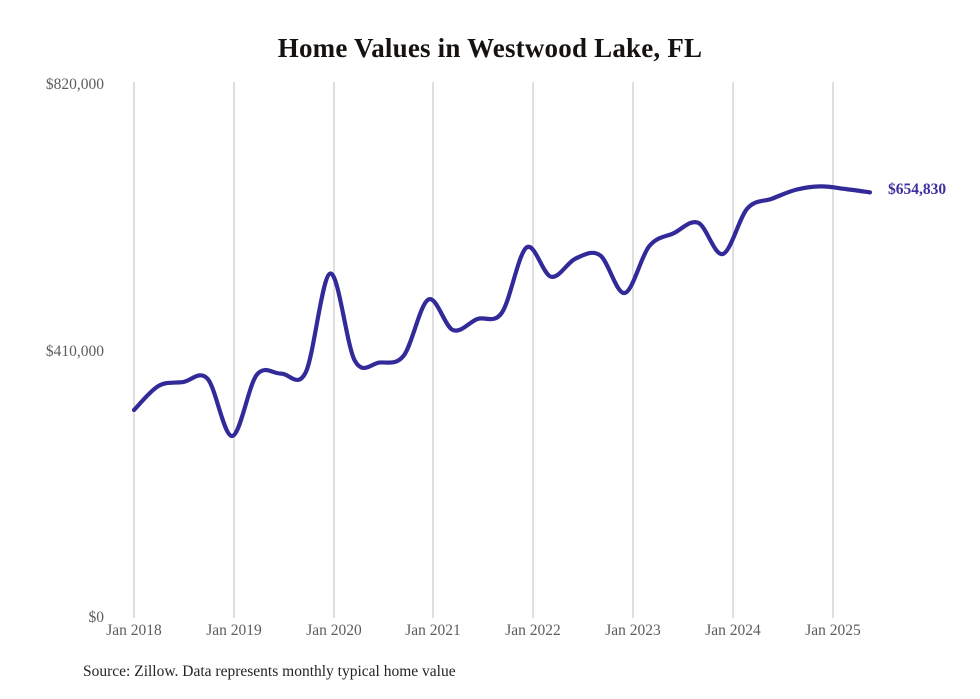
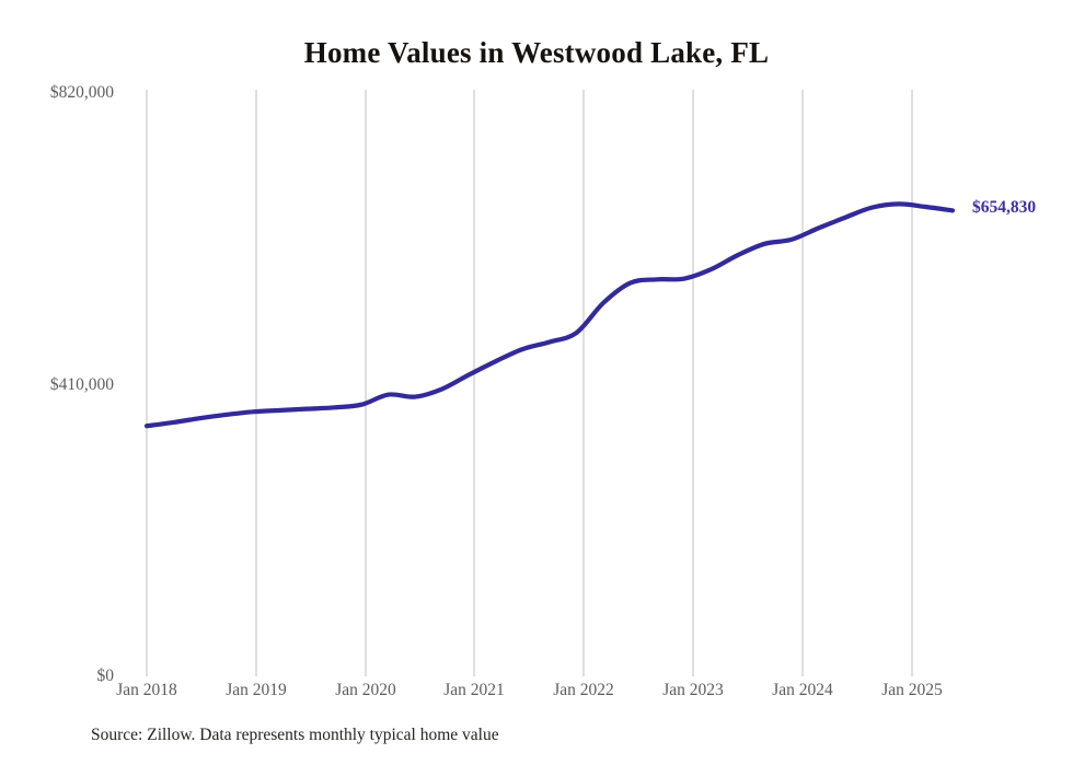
Jan 2018: $320000 -> $350000
Jan 2019: $280000 -> $370000
Jan 2020: $530000 -> $380000
Jan 2021: $490000 -> $420000
Jan 2022: $570000 -> $480000
Jan 2023: $500000 -> $560000
Jan 2024: $560000 -> $610000
